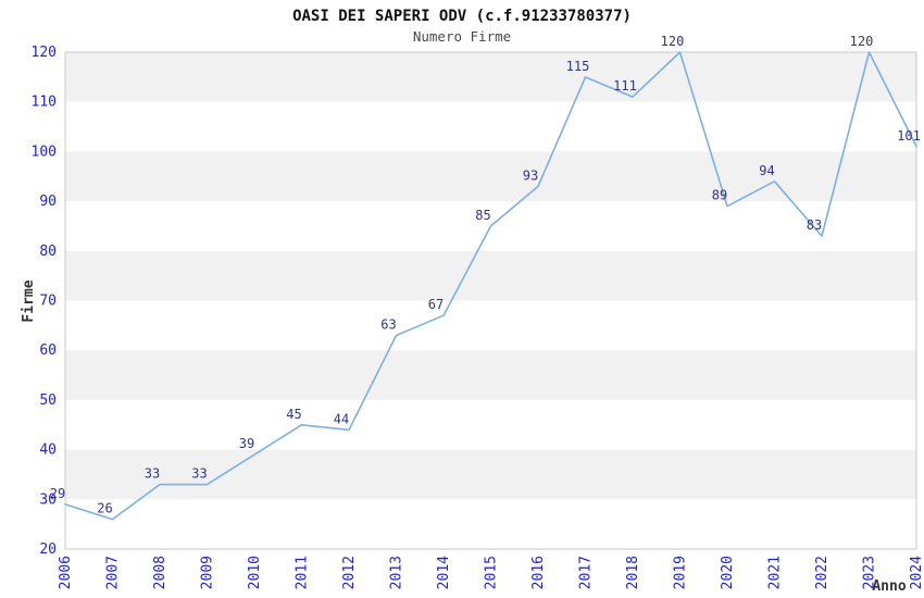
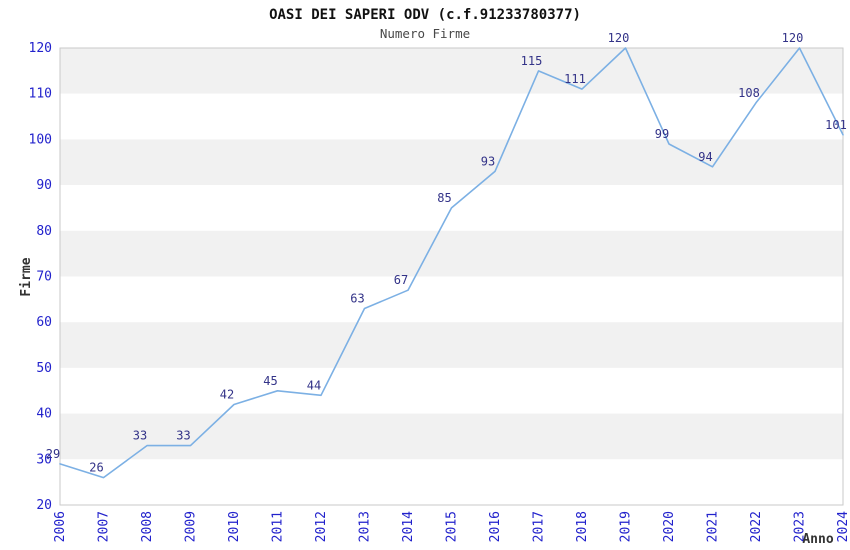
2010: 39 -> 42
2020: 89 -> 99
2022: 83 -> 108
